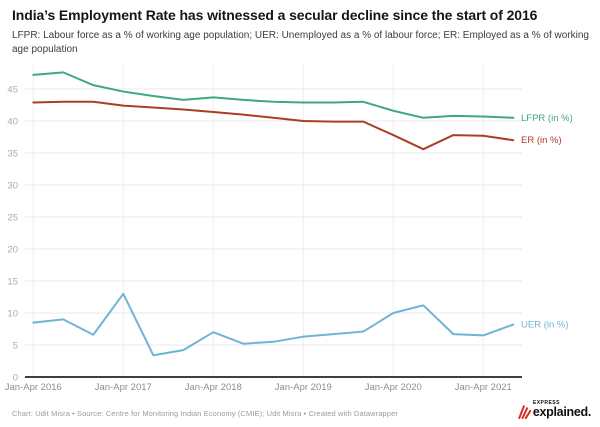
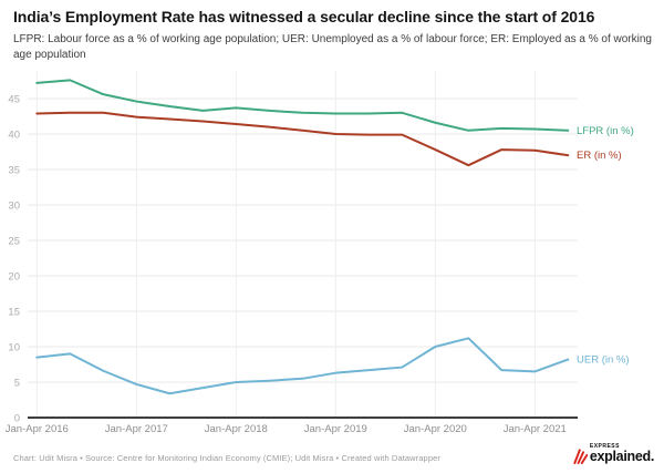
UER (in %)/Jan-Apr 2017: 13 -> 5
UER (in %)/Jan-Apr 2018: 7 -> 5
